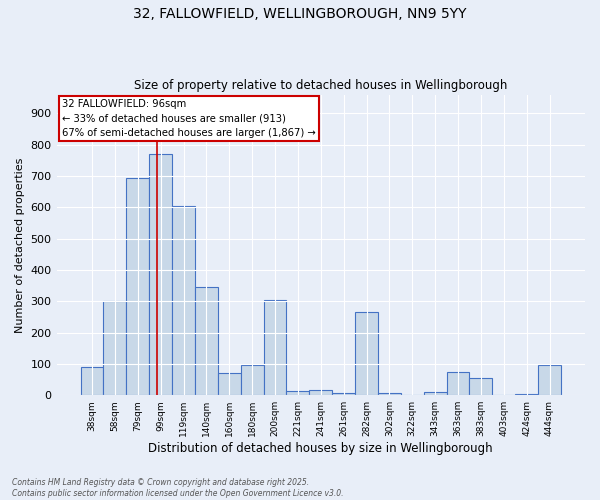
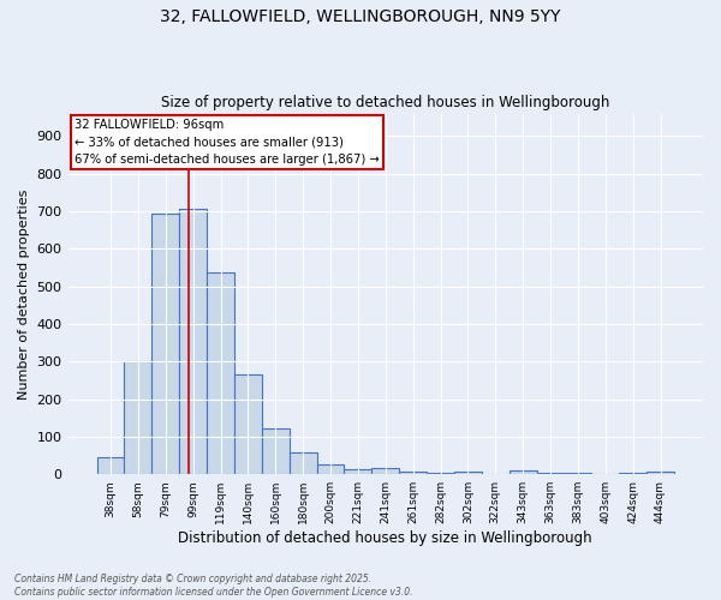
38sqm: 90 -> 45
99sqm: 770 -> 705
119sqm: 605 -> 538
140sqm: 345 -> 265
160sqm: 70 -> 122
180sqm: 95 -> 57
200sqm: 305 -> 25
282sqm: 265 -> 5
363sqm: 75 -> 5
383sqm: 55 -> 3
444sqm: 95 -> 8
